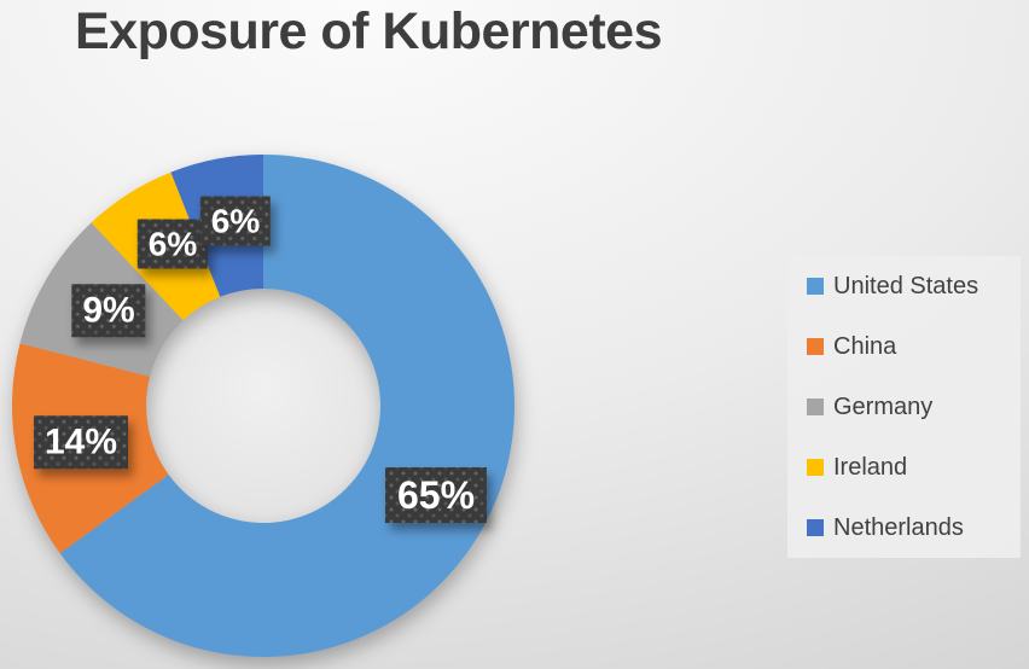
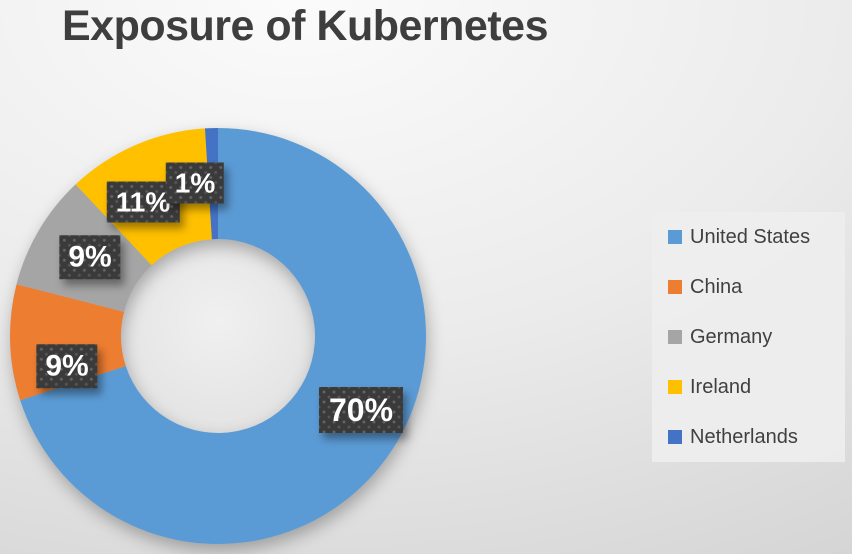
United States: 65% -> 70%
China: 14% -> 9%
Ireland: 6% -> 11%
Netherlands: 6% -> 1%
